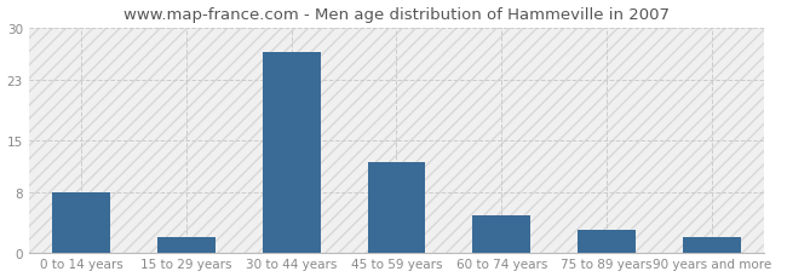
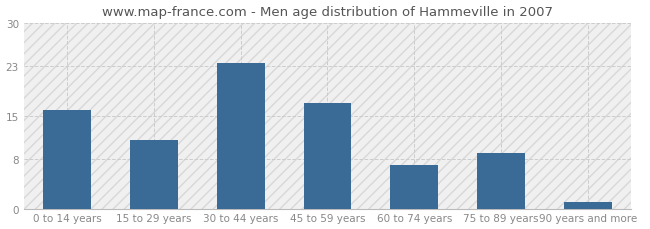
0 to 14 years: 8.0 -> 16.0
15 to 29 years: 2.0 -> 11.0
30 to 44 years: 26.8 -> 23.5
45 to 59 years: 12.0 -> 17.0
60 to 74 years: 5.0 -> 7.0
75 to 89 years: 3.0 -> 9.0
90 years and more: 2.0 -> 1.0
